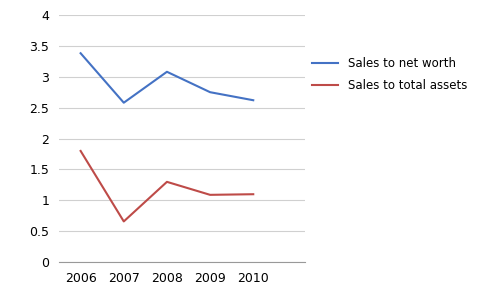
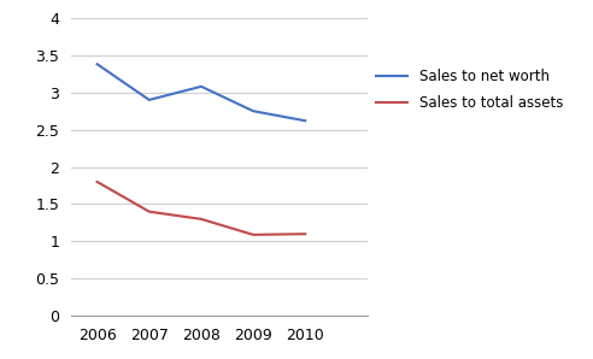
Sales to net worth/2007: 2.58 -> 2.90
Sales to total assets/2007: 0.66 -> 1.40
